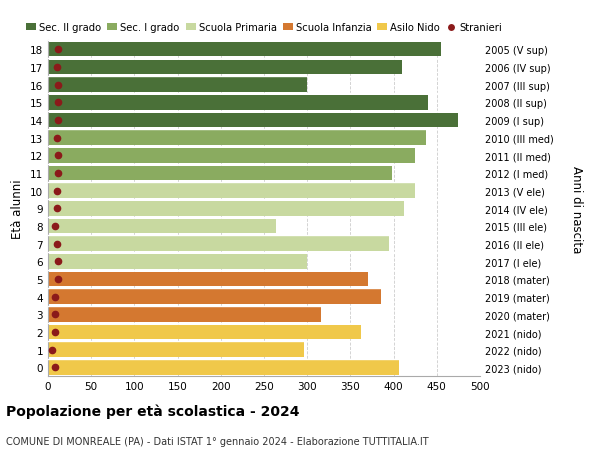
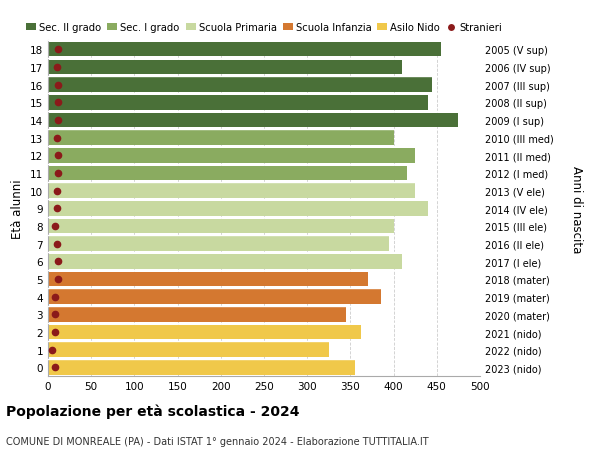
16: 300 -> 445
13: 438 -> 400
11: 398 -> 415
9: 412 -> 440
8: 264 -> 400
6: 300 -> 410
3: 316 -> 345
1: 296 -> 325
0: 406 -> 355
